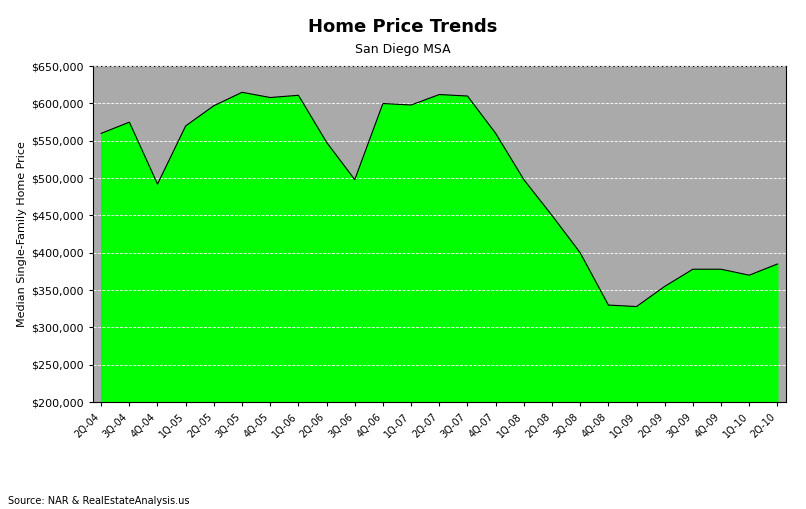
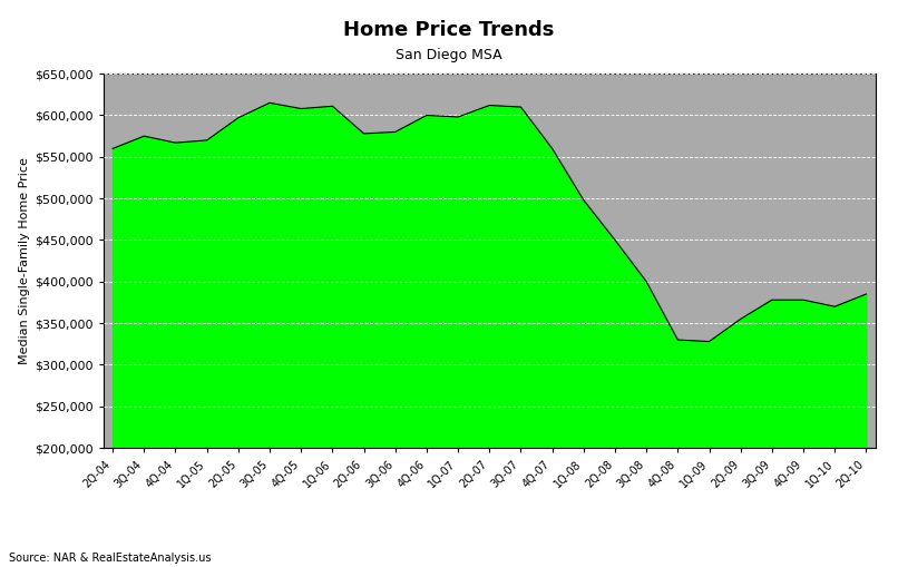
4Q-04: $492,000 -> $567,000
2Q-06: $548,000 -> $578,000
3Q-06: $498,000 -> $580,000
